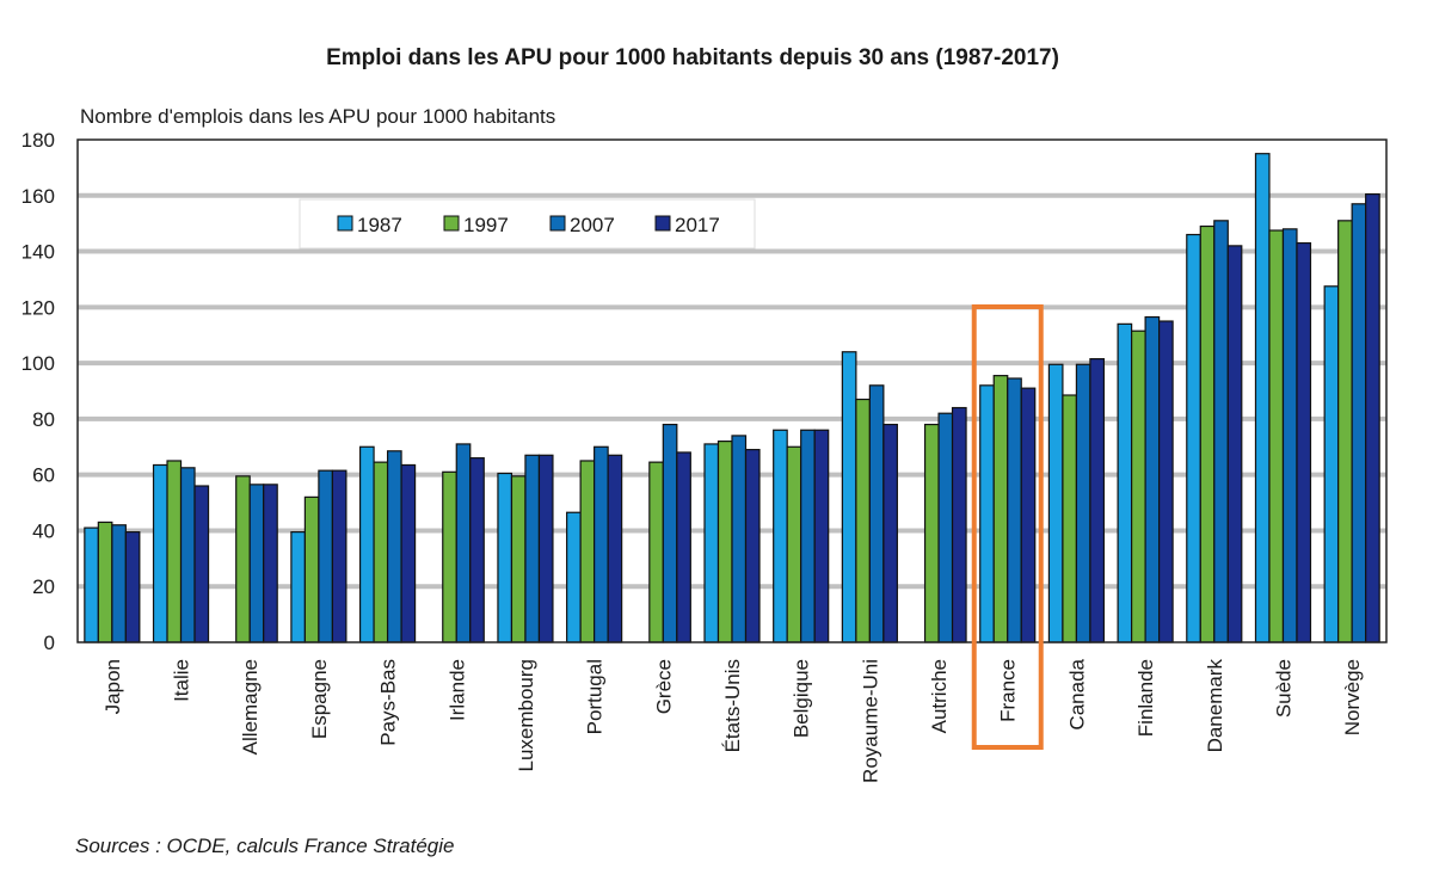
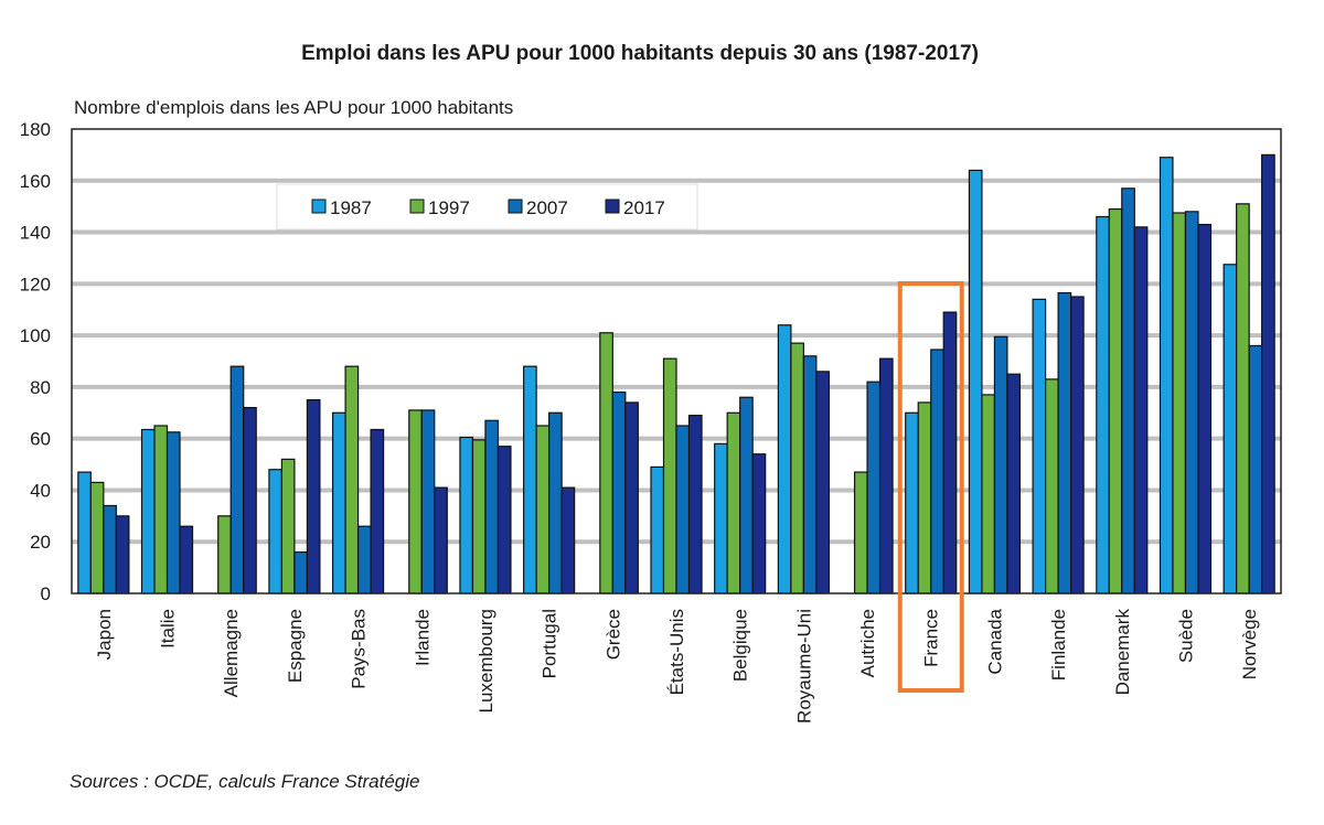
1987/Japon: 41 -> 47
2007/Japon: 42 -> 34
2017/Japon: 40 -> 30
2017/Italie: 56 -> 26
1997/Allemagne: 60 -> 30
2007/Allemagne: 56 -> 88
2017/Allemagne: 56 -> 72
1987/Espagne: 40 -> 48
2007/Espagne: 62 -> 16
2017/Espagne: 62 -> 75
1997/Pays-Bas: 64 -> 88
2007/Pays-Bas: 68 -> 26
1997/Irlande: 61 -> 71
2017/Irlande: 66 -> 41
2017/Luxembourg: 67 -> 57
1987/Portugal: 46 -> 88
2017/Portugal: 67 -> 41
1997/Grèce: 64 -> 101
2017/Grèce: 68 -> 74
1987/États-Unis: 71 -> 49
1997/États-Unis: 72 -> 91
2007/États-Unis: 74 -> 65
1987/Belgique: 76 -> 58
2017/Belgique: 76 -> 54
1997/Royaume-Uni: 87 -> 97
2017/Royaume-Uni: 78 -> 86
1997/Autriche: 78 -> 47
2017/Autriche: 84 -> 91
1987/France: 92 -> 70
1997/France: 96 -> 74
2017/France: 91 -> 109
1987/Canada: 100 -> 164
1997/Canada: 88 -> 77
2017/Canada: 102 -> 85
1997/Finlande: 112 -> 83
2007/Danemark: 151 -> 157
1987/Suède: 175 -> 169
2007/Norvège: 157 -> 96
2017/Norvège: 160 -> 170
